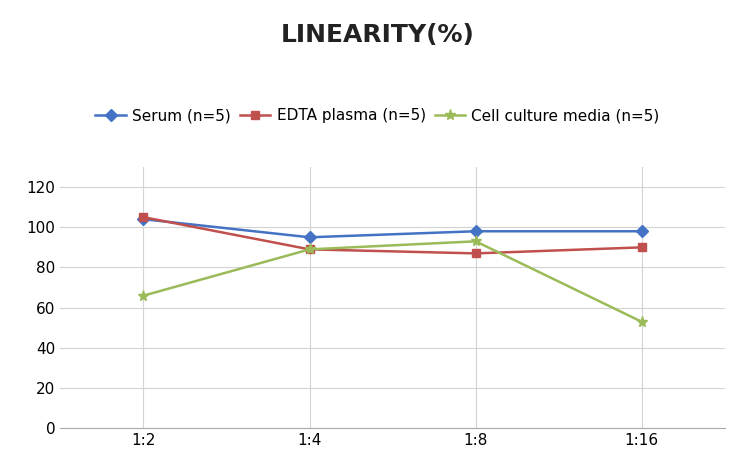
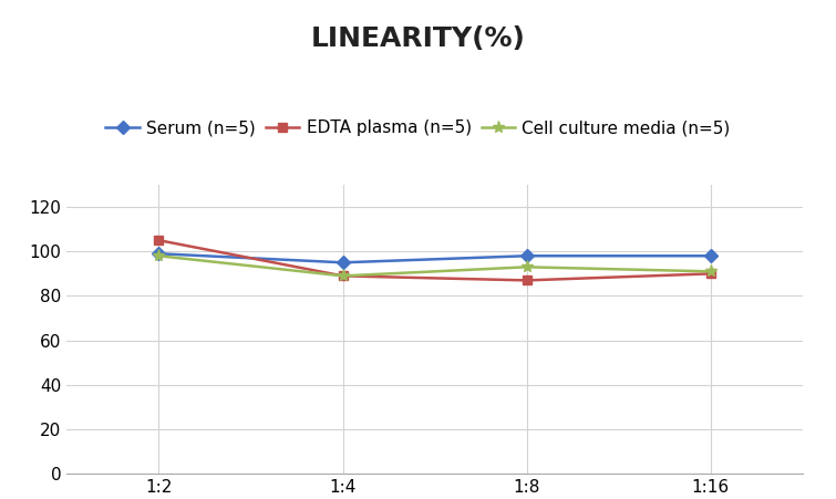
Serum (n=5)/1:2: 104 -> 99
Cell culture media (n=5)/1:2: 66 -> 98
Cell culture media (n=5)/1:16: 53 -> 91
